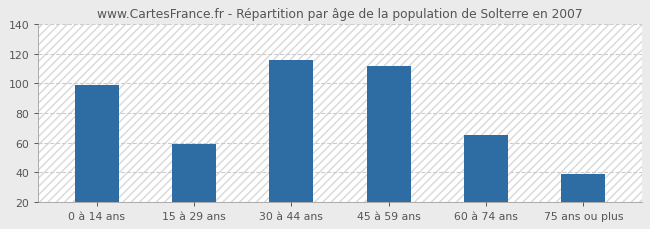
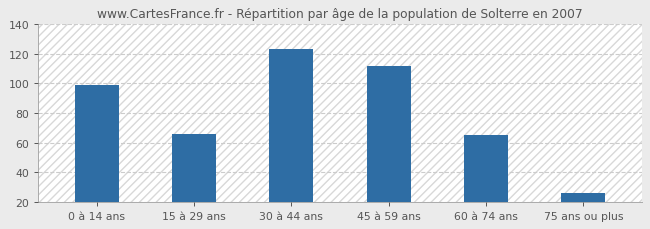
15 à 29 ans: 59 -> 66
30 à 44 ans: 116 -> 123
75 ans ou plus: 39 -> 26
